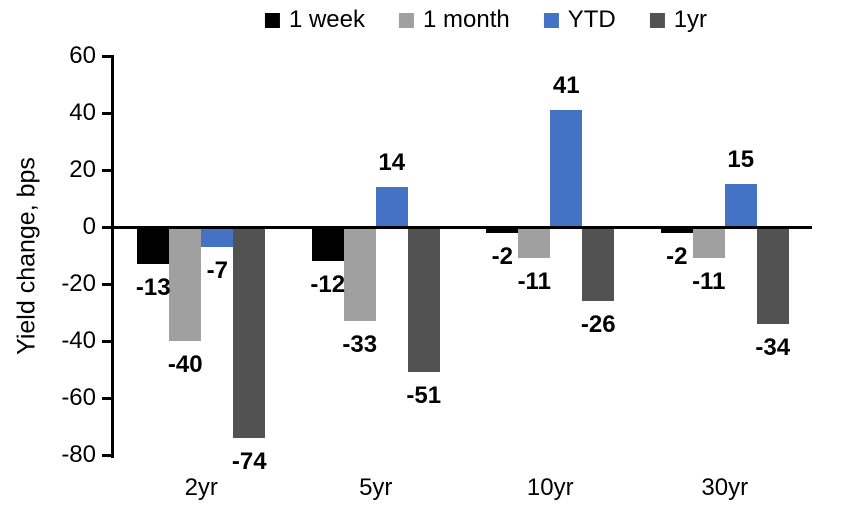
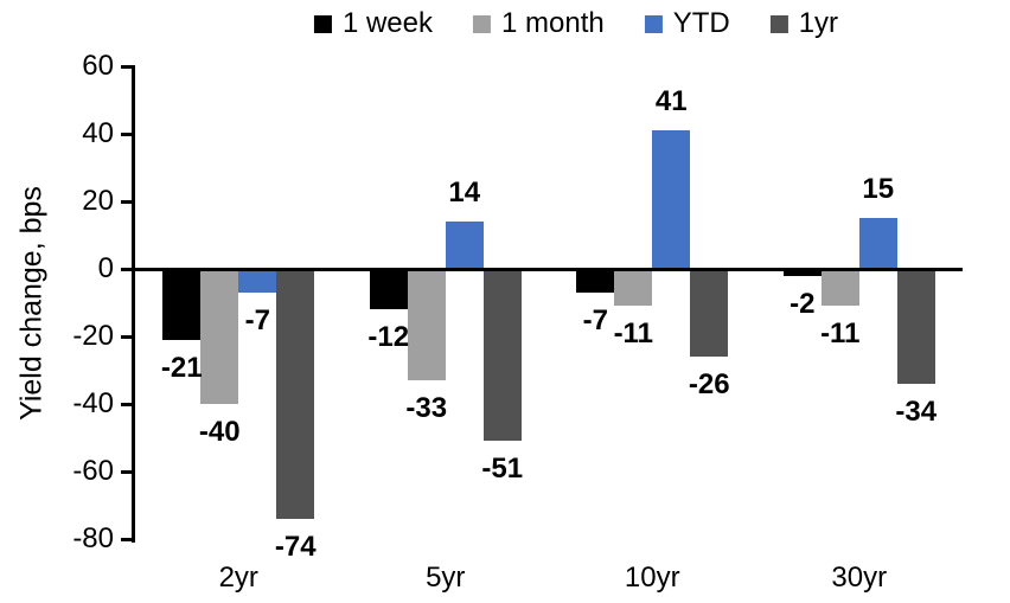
1 week/2yr: -13 -> -21
1 week/10yr: -2 -> -7
